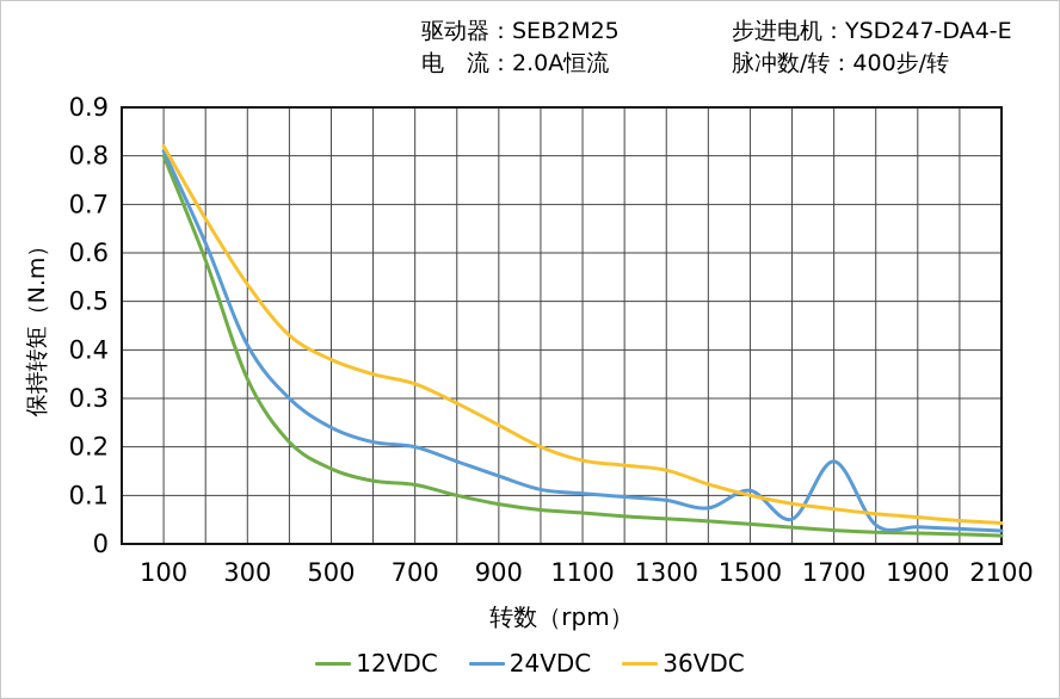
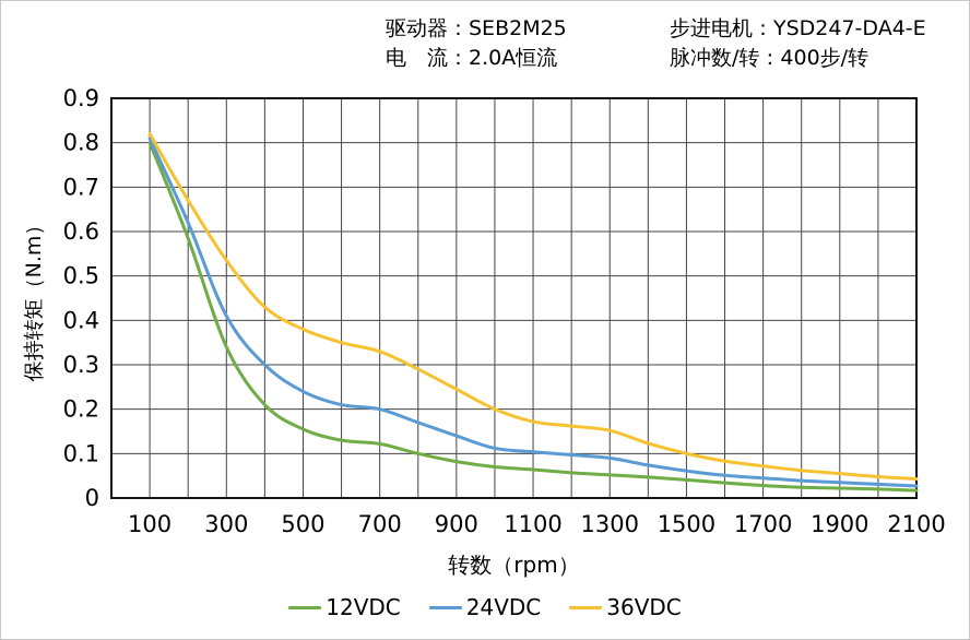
24VDC/1500: 0.11 -> 0.06
24VDC/1700: 0.17 -> 0.04
